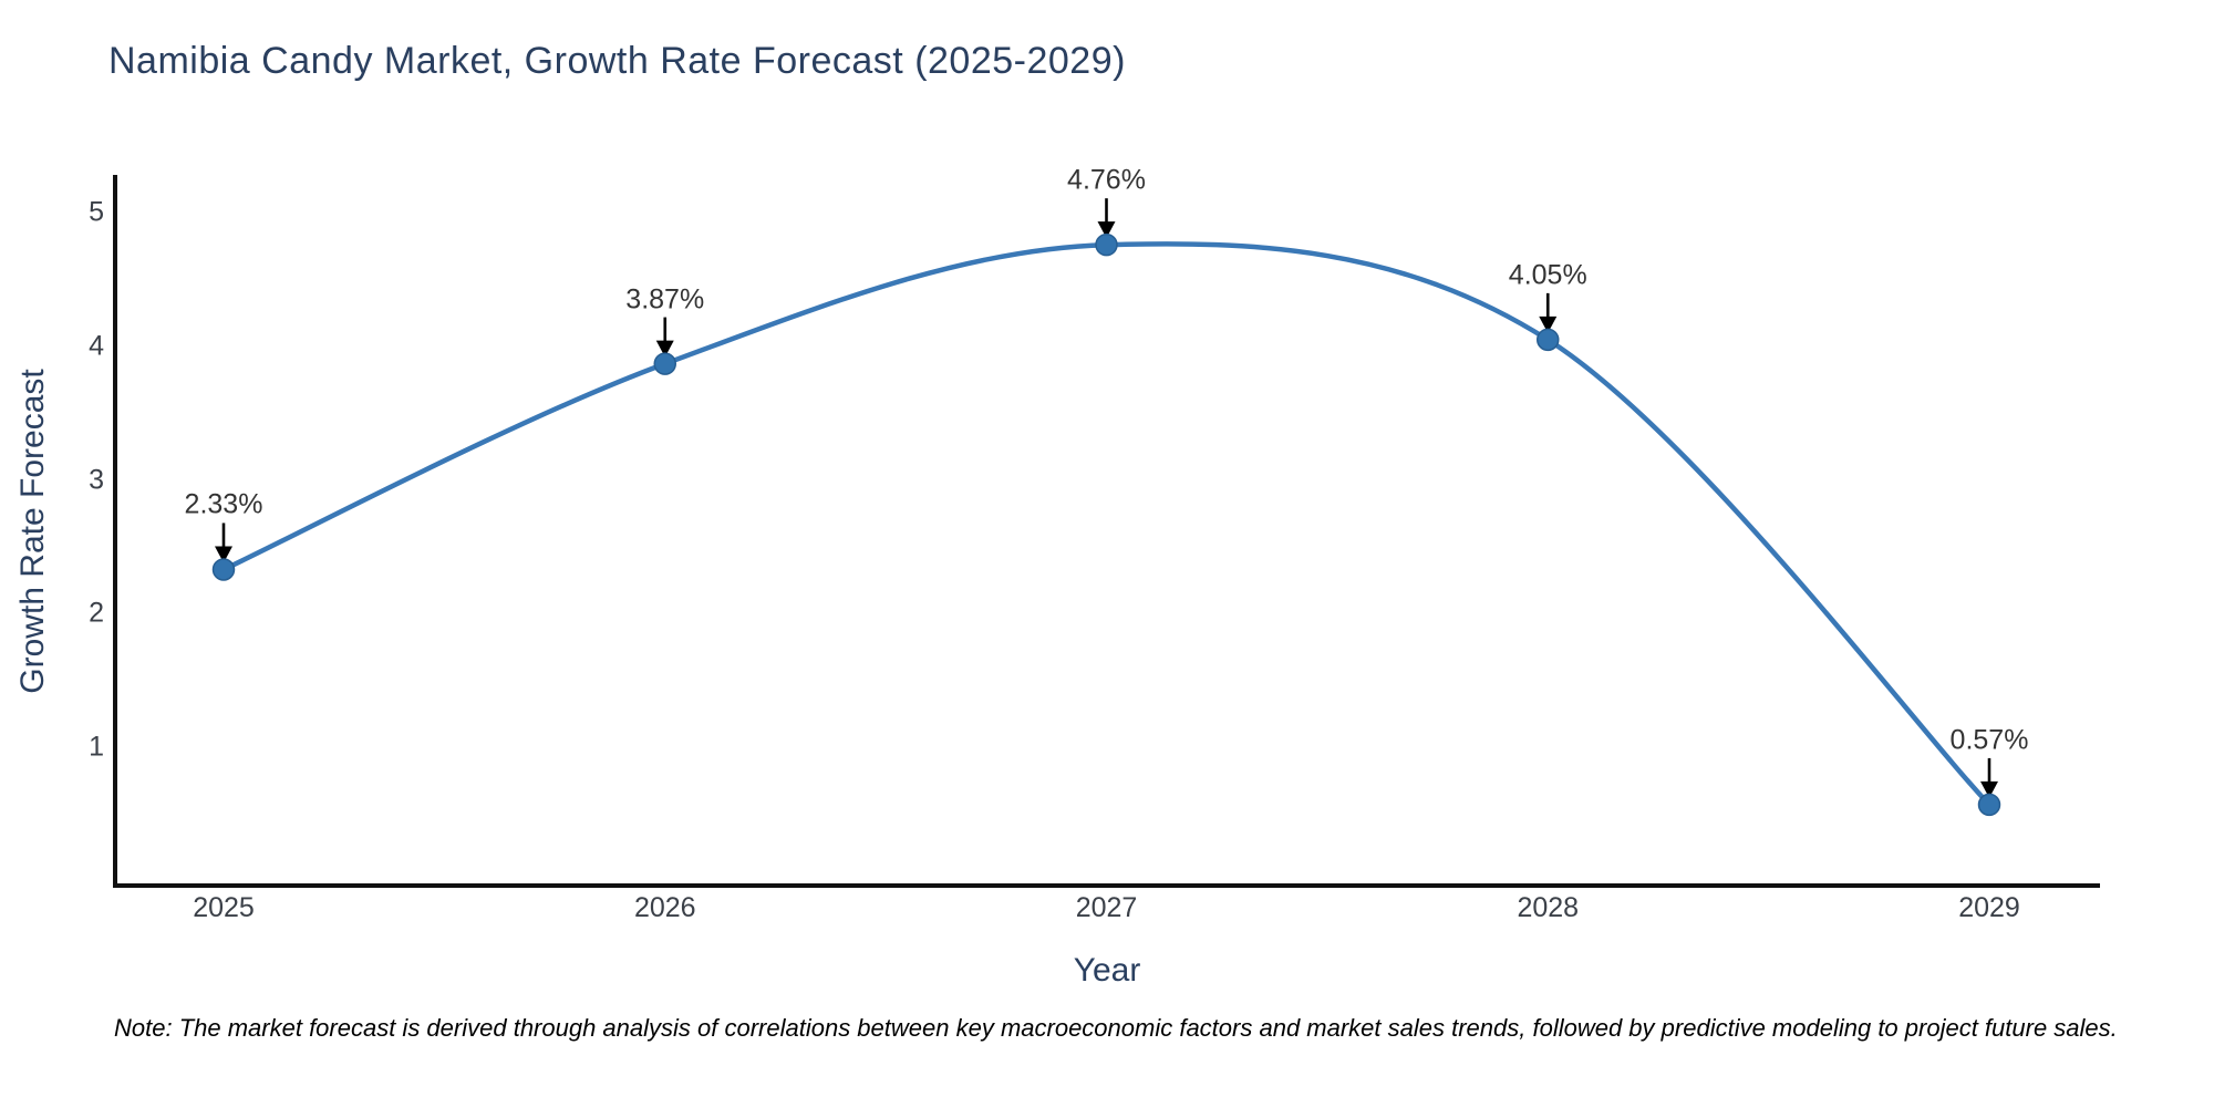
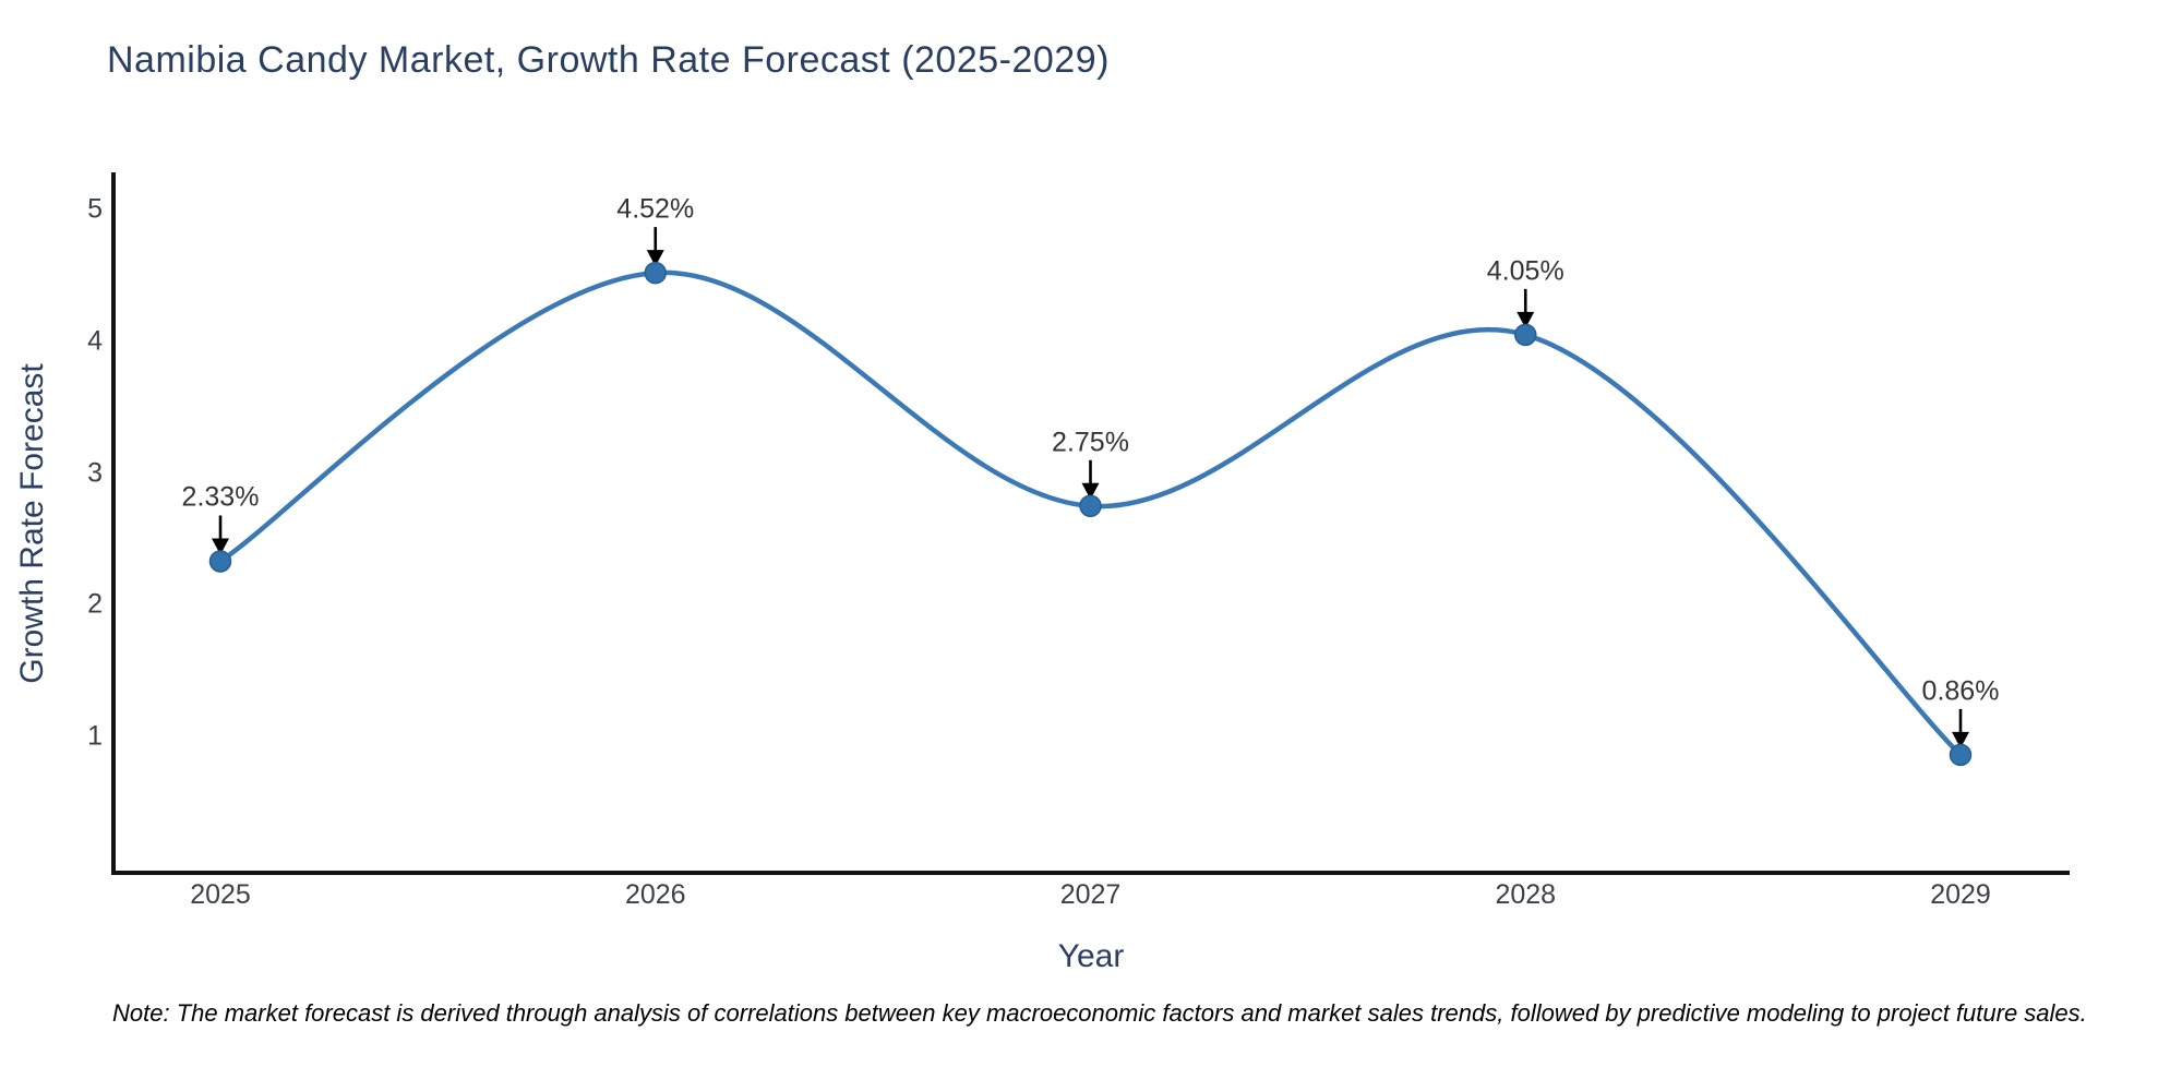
2026: 3.87% -> 4.52%
2027: 4.76% -> 2.75%
2029: 0.57% -> 0.86%
